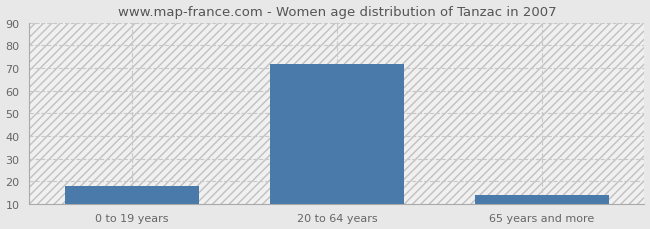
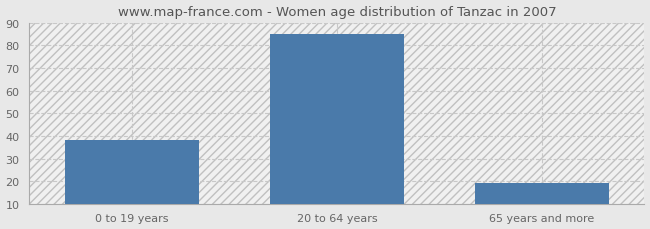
0 to 19 years: 18 -> 38
20 to 64 years: 72 -> 85
65 years and more: 14 -> 19
